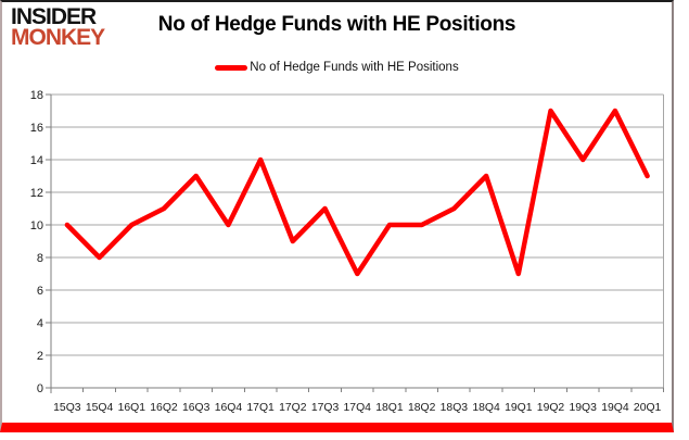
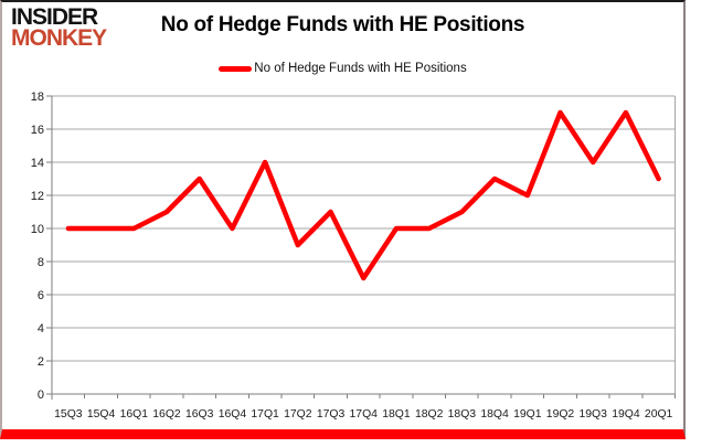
15Q4: 8 -> 10
19Q1: 7 -> 12
